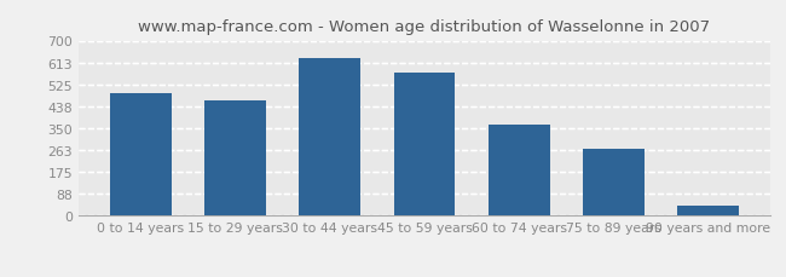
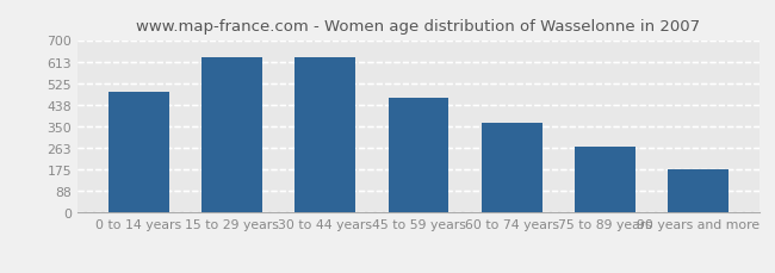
15 to 29 years: 460 -> 630
45 to 59 years: 572 -> 465
90 years and more: 40 -> 175
